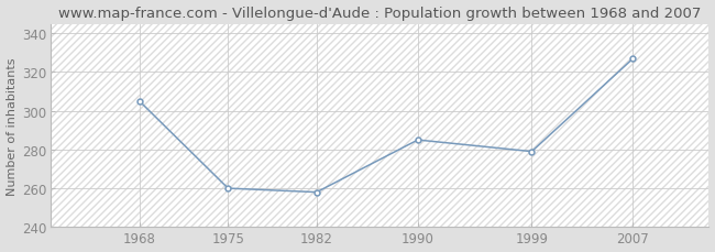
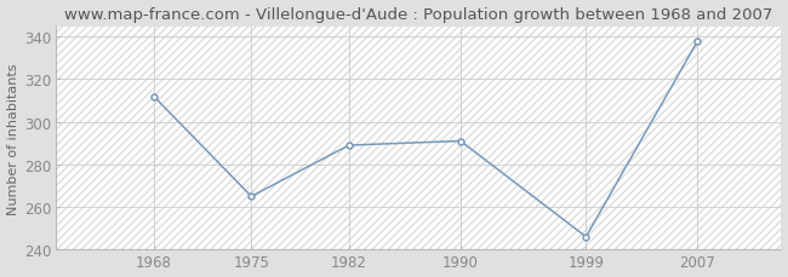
1968: 305 -> 312
1975: 260 -> 265
1982: 258 -> 289
1990: 285 -> 291
1999: 279 -> 246
2007: 327 -> 338
